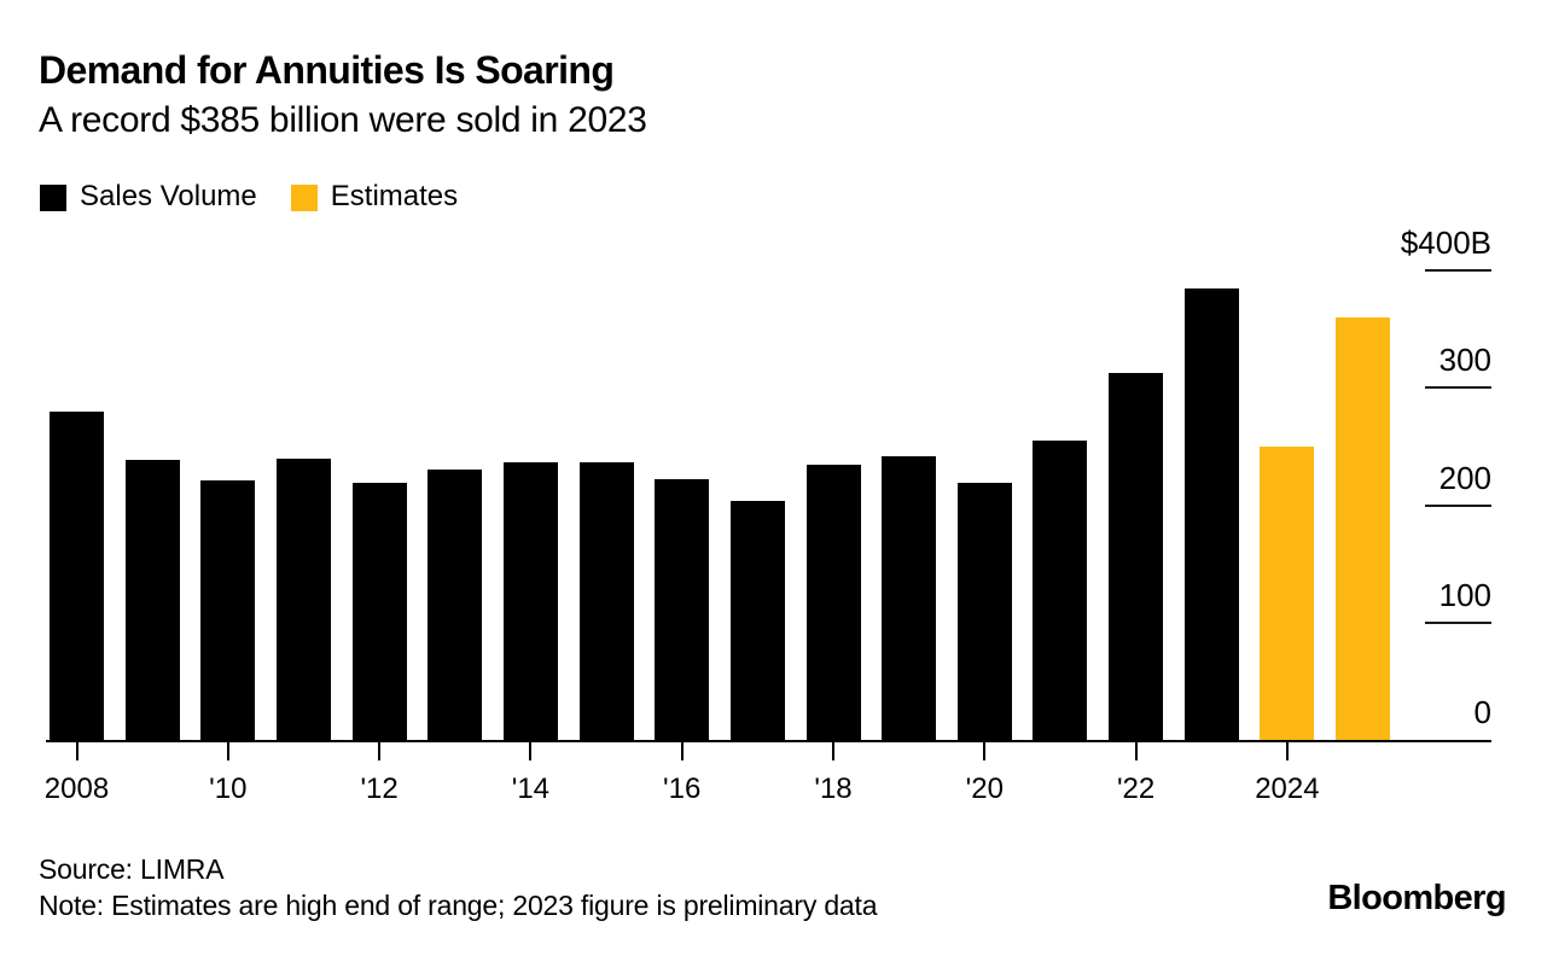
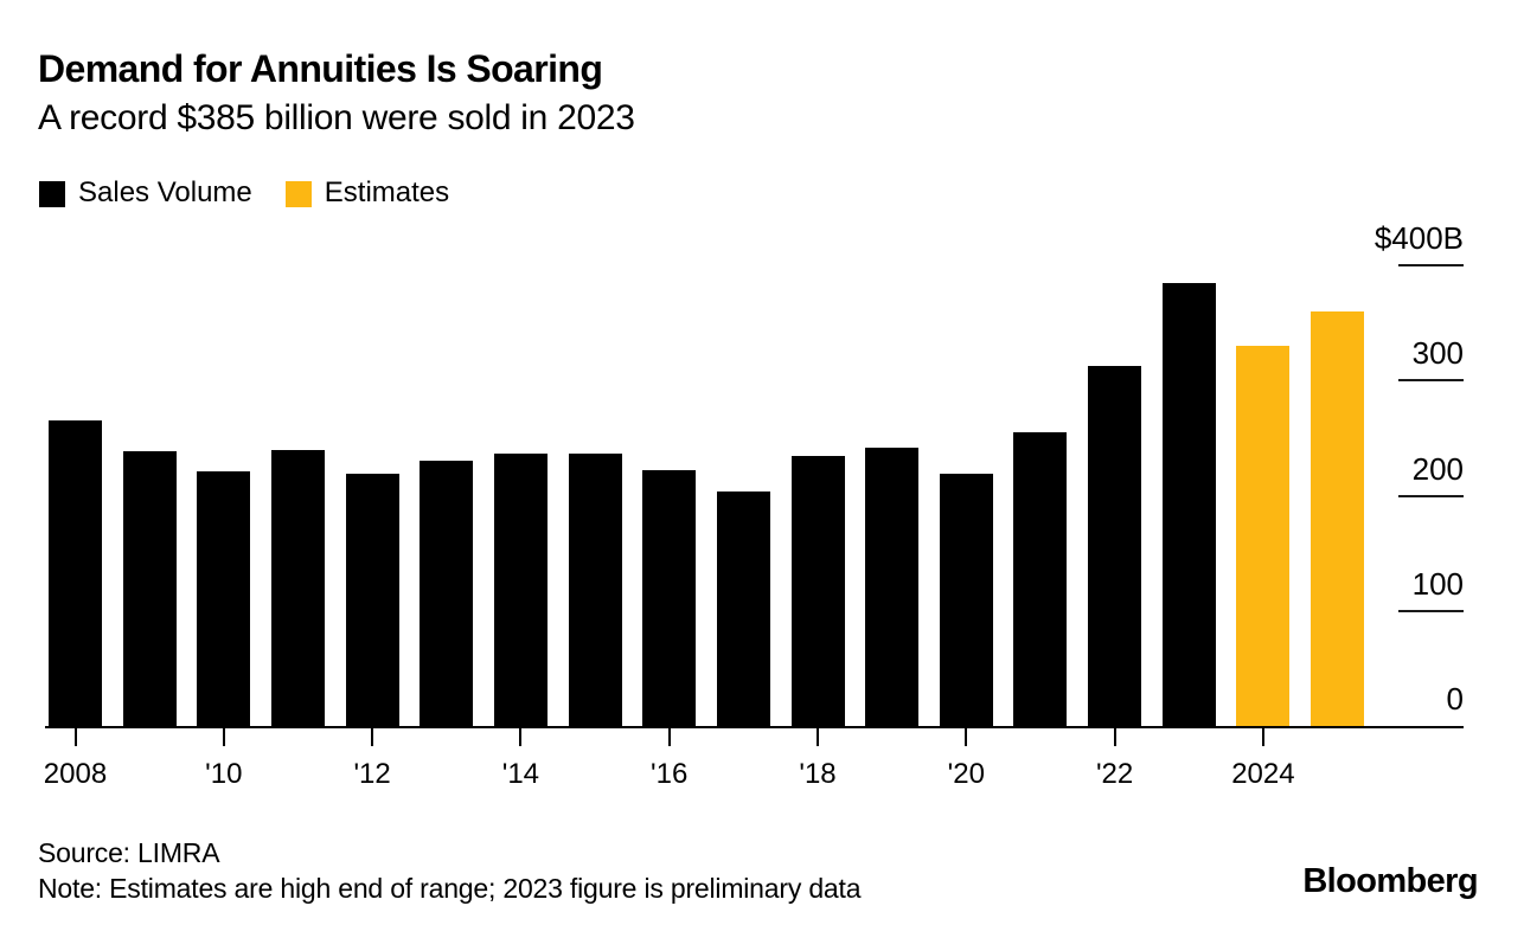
Sales Volume/2008: $280B -> $260B
Estimates/2024: $250B -> $330B
